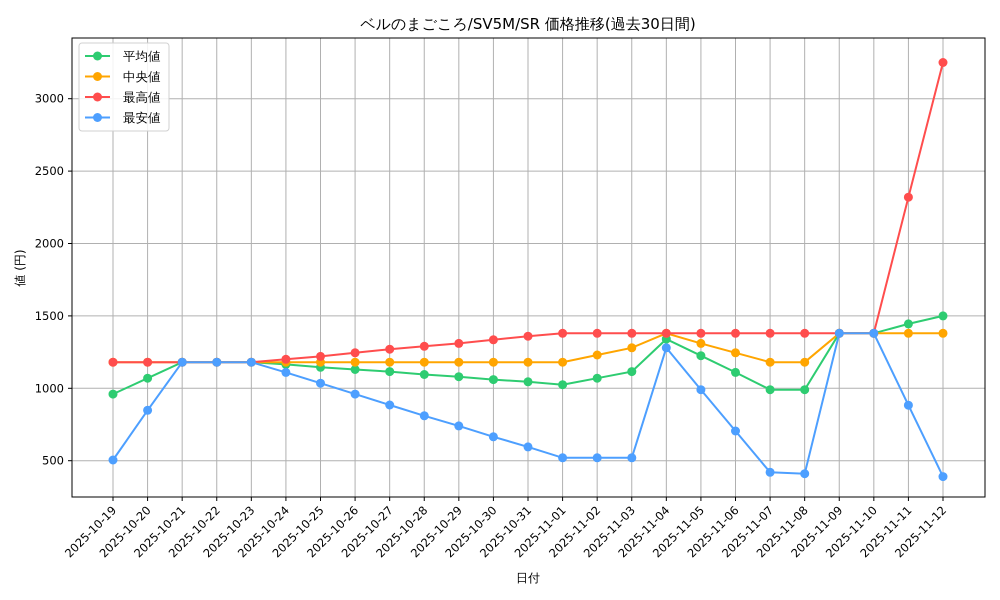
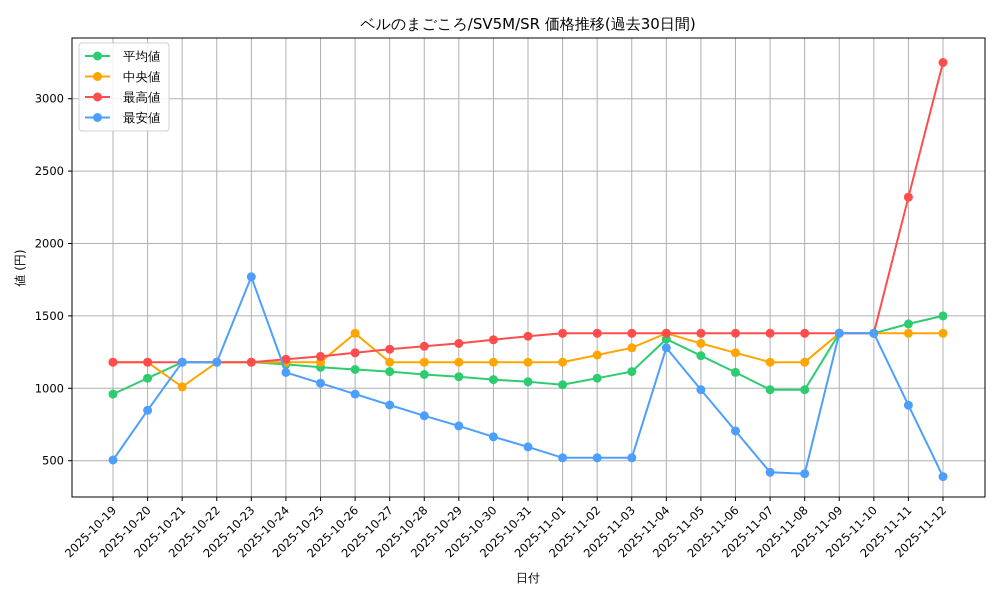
中央値/2025-10-21: 1180 -> 1010
最安値/2025-10-23: 1180 -> 1770
中央値/2025-10-26: 1180 -> 1380
